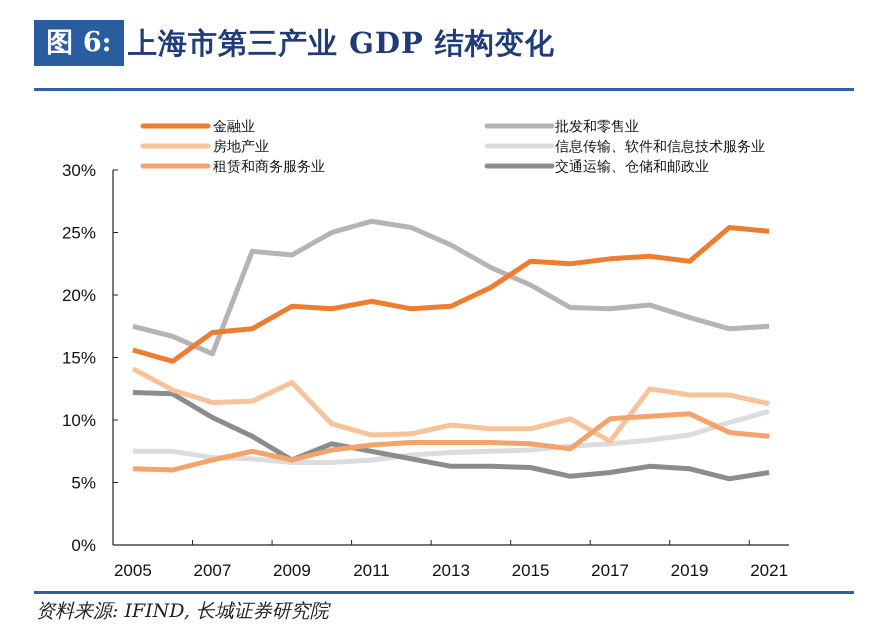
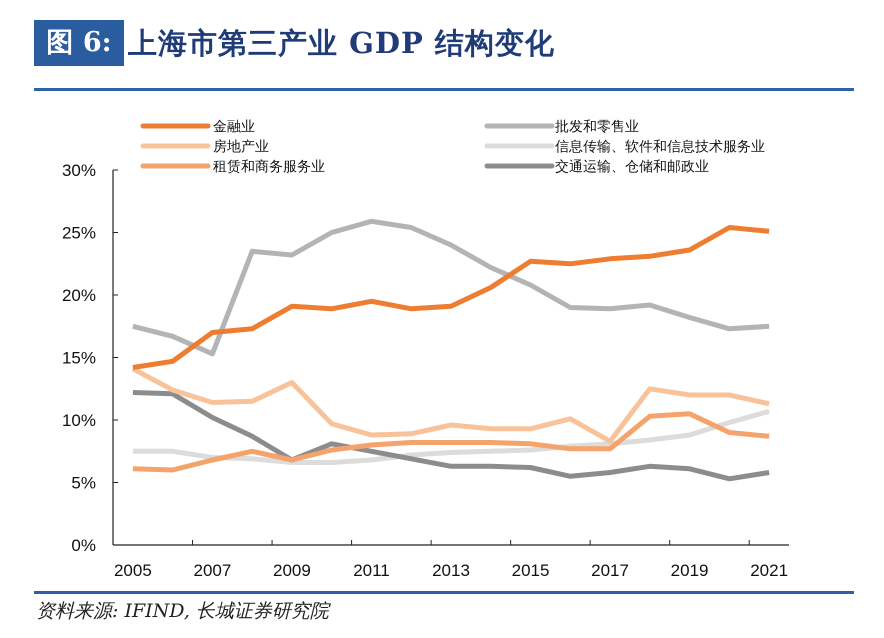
金融业/2005: 15.6% -> 14.2%
租赁和商务服务业/2017: 10.1% -> 7.7%
金融业/2019: 22.7% -> 23.6%
